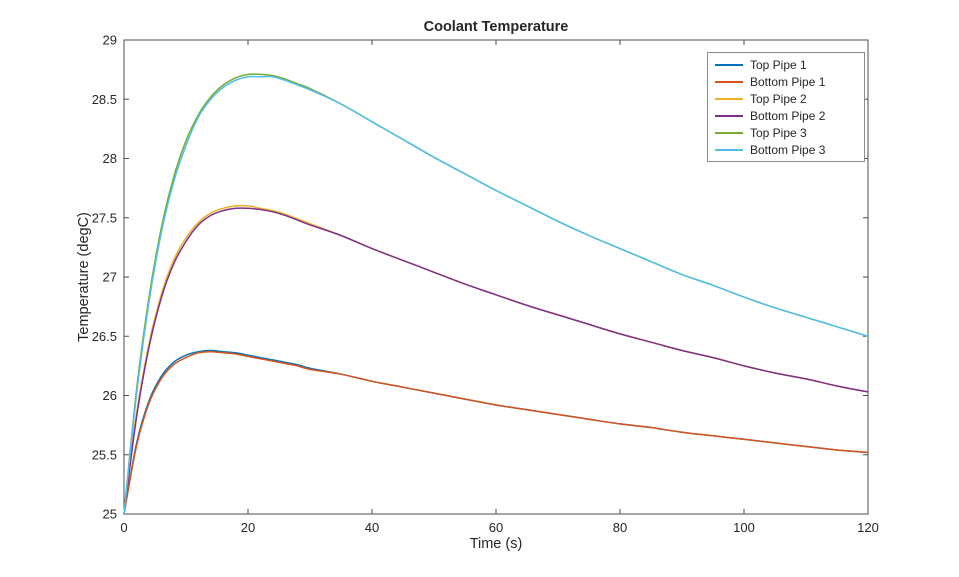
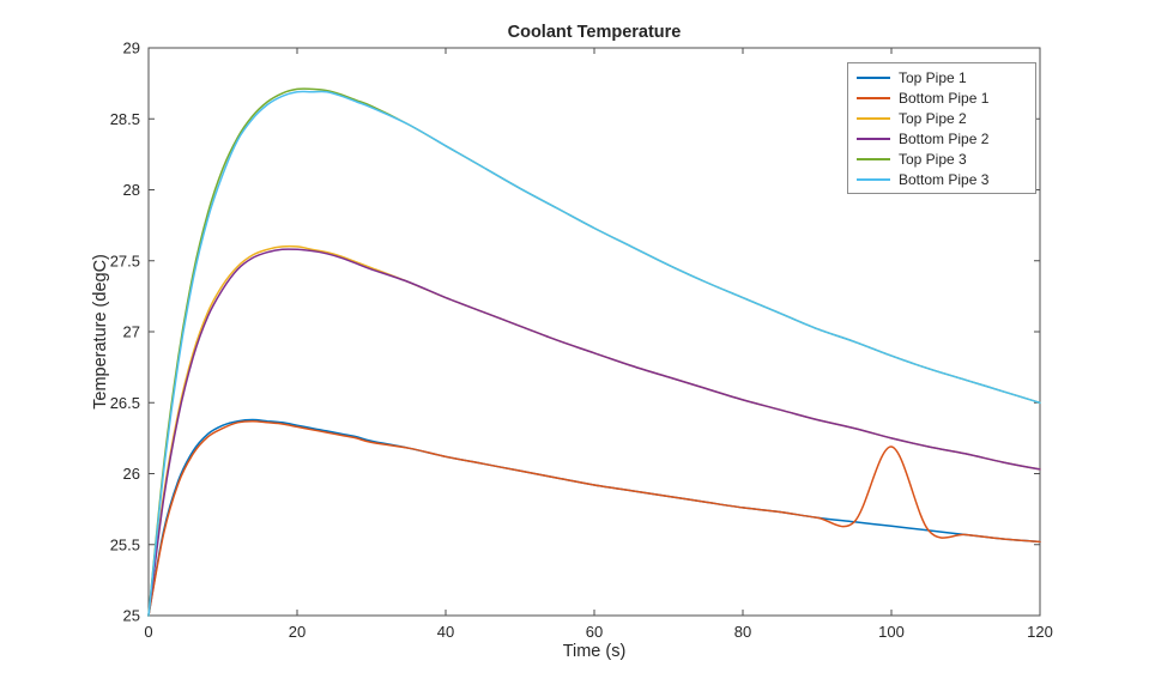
Bottom Pipe 1/100: 25.63 -> 26.19
